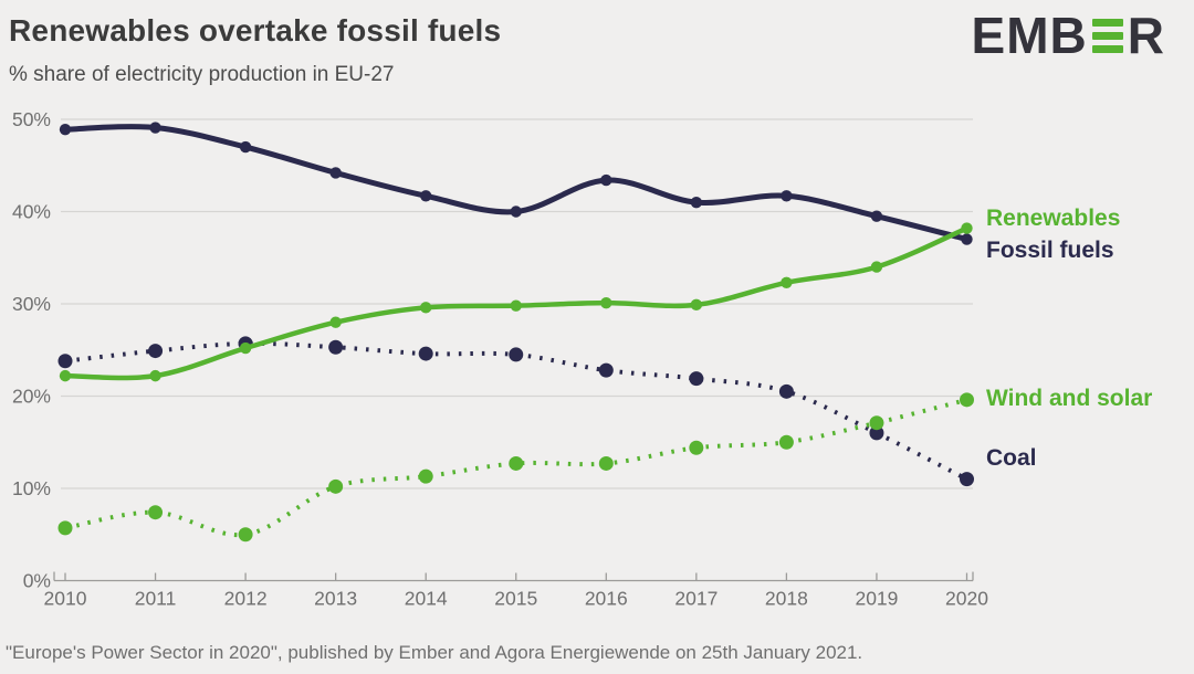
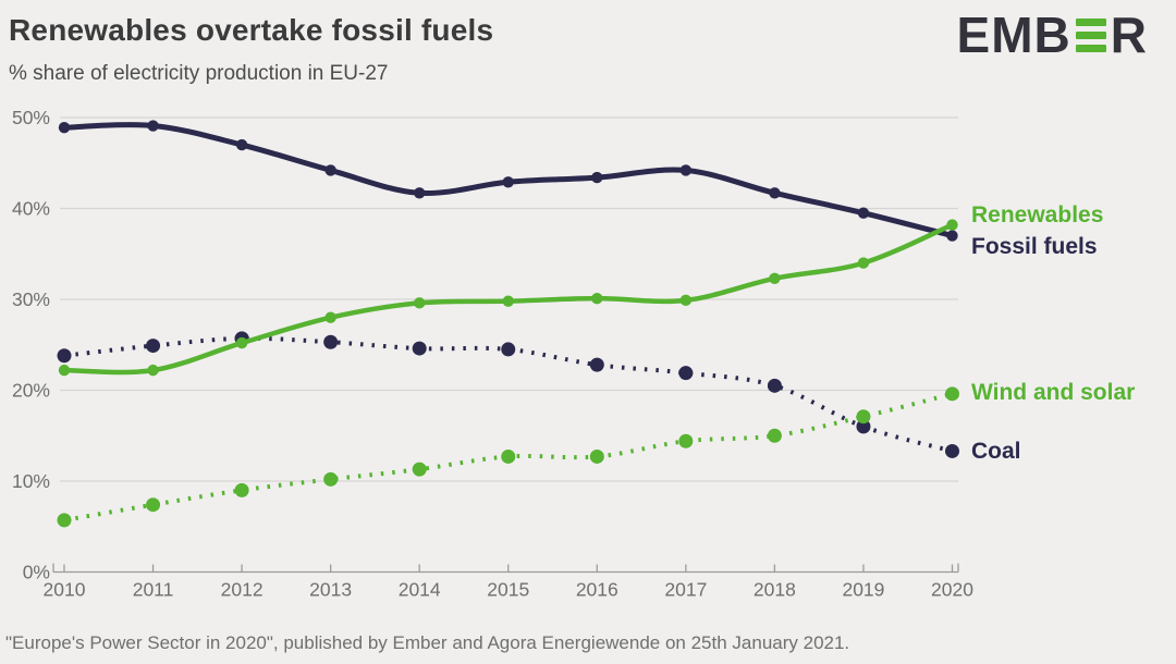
Wind and solar/2012: 5% -> 9%
Fossil fuels/2015: 40% -> 43%
Fossil fuels/2017: 41% -> 44%
Coal/2020: 11% -> 13%
